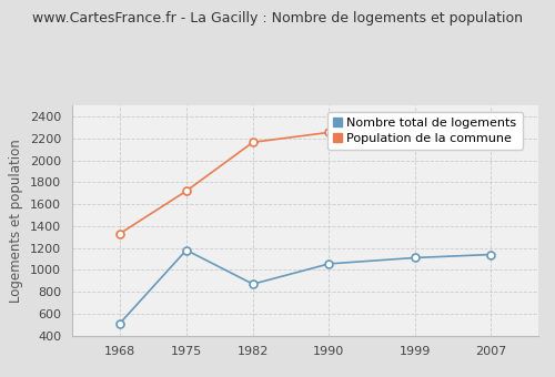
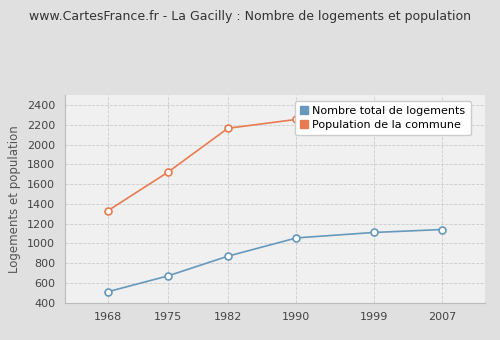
Nombre total de logements/1975: 1180 -> 670
